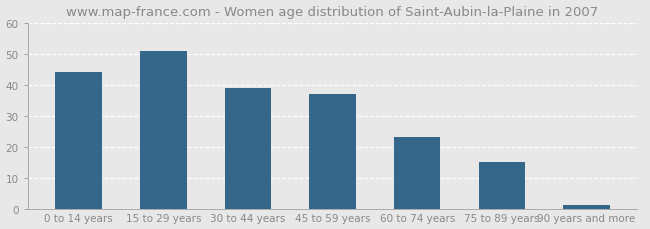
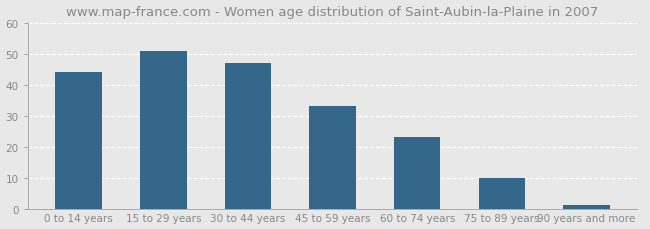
30 to 44 years: 39 -> 47
45 to 59 years: 37 -> 33
75 to 89 years: 15 -> 10
